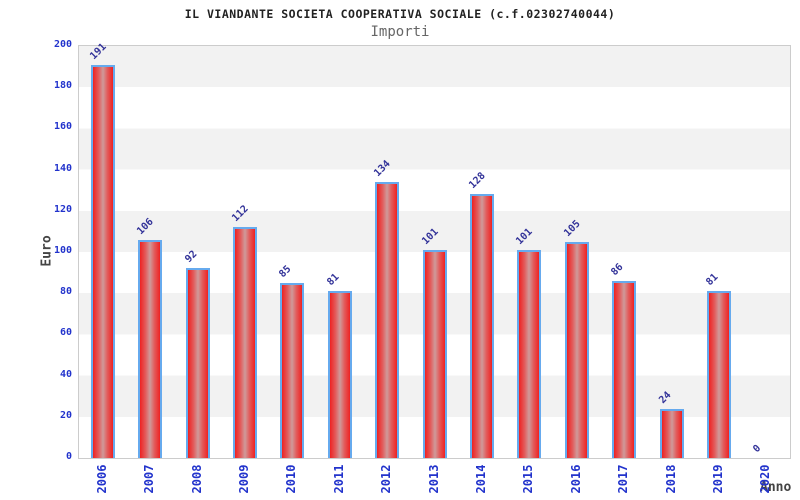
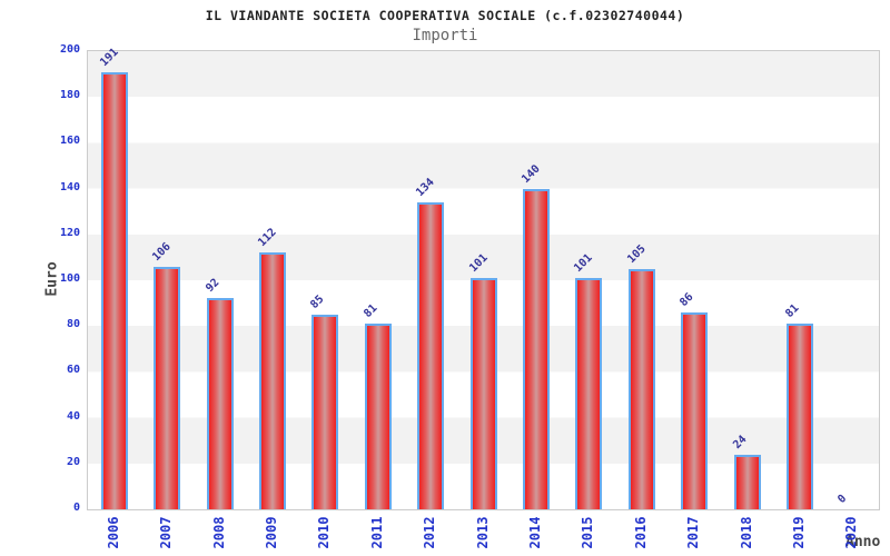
2014: 128 -> 140
